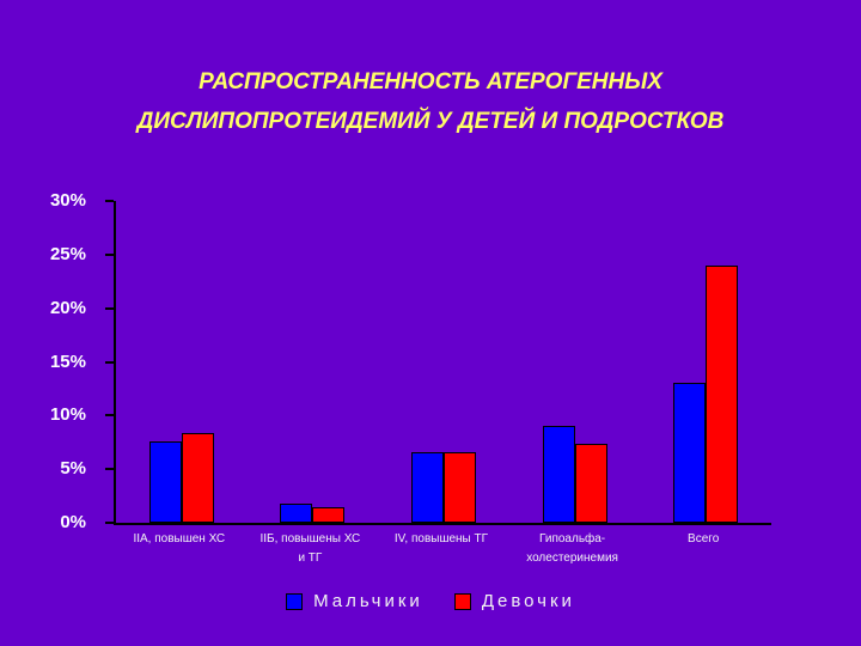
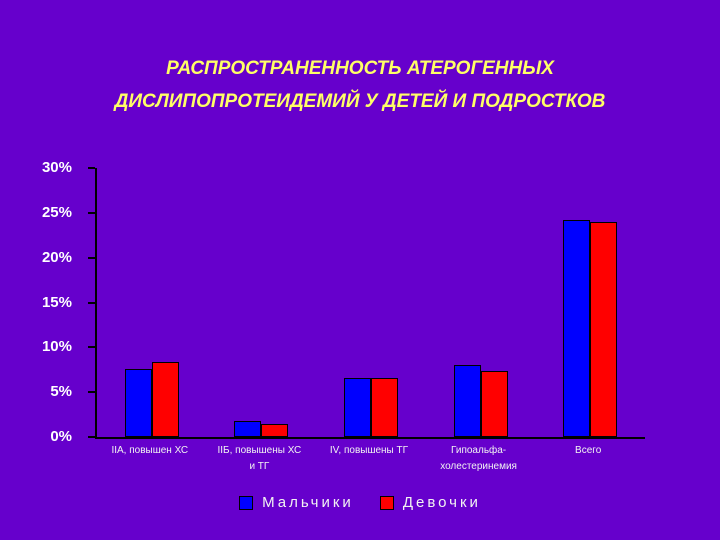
Мальчики/Гипоальфа- холестеринемия: 9% -> 8%
Мальчики/Всего: 13% -> 24%
